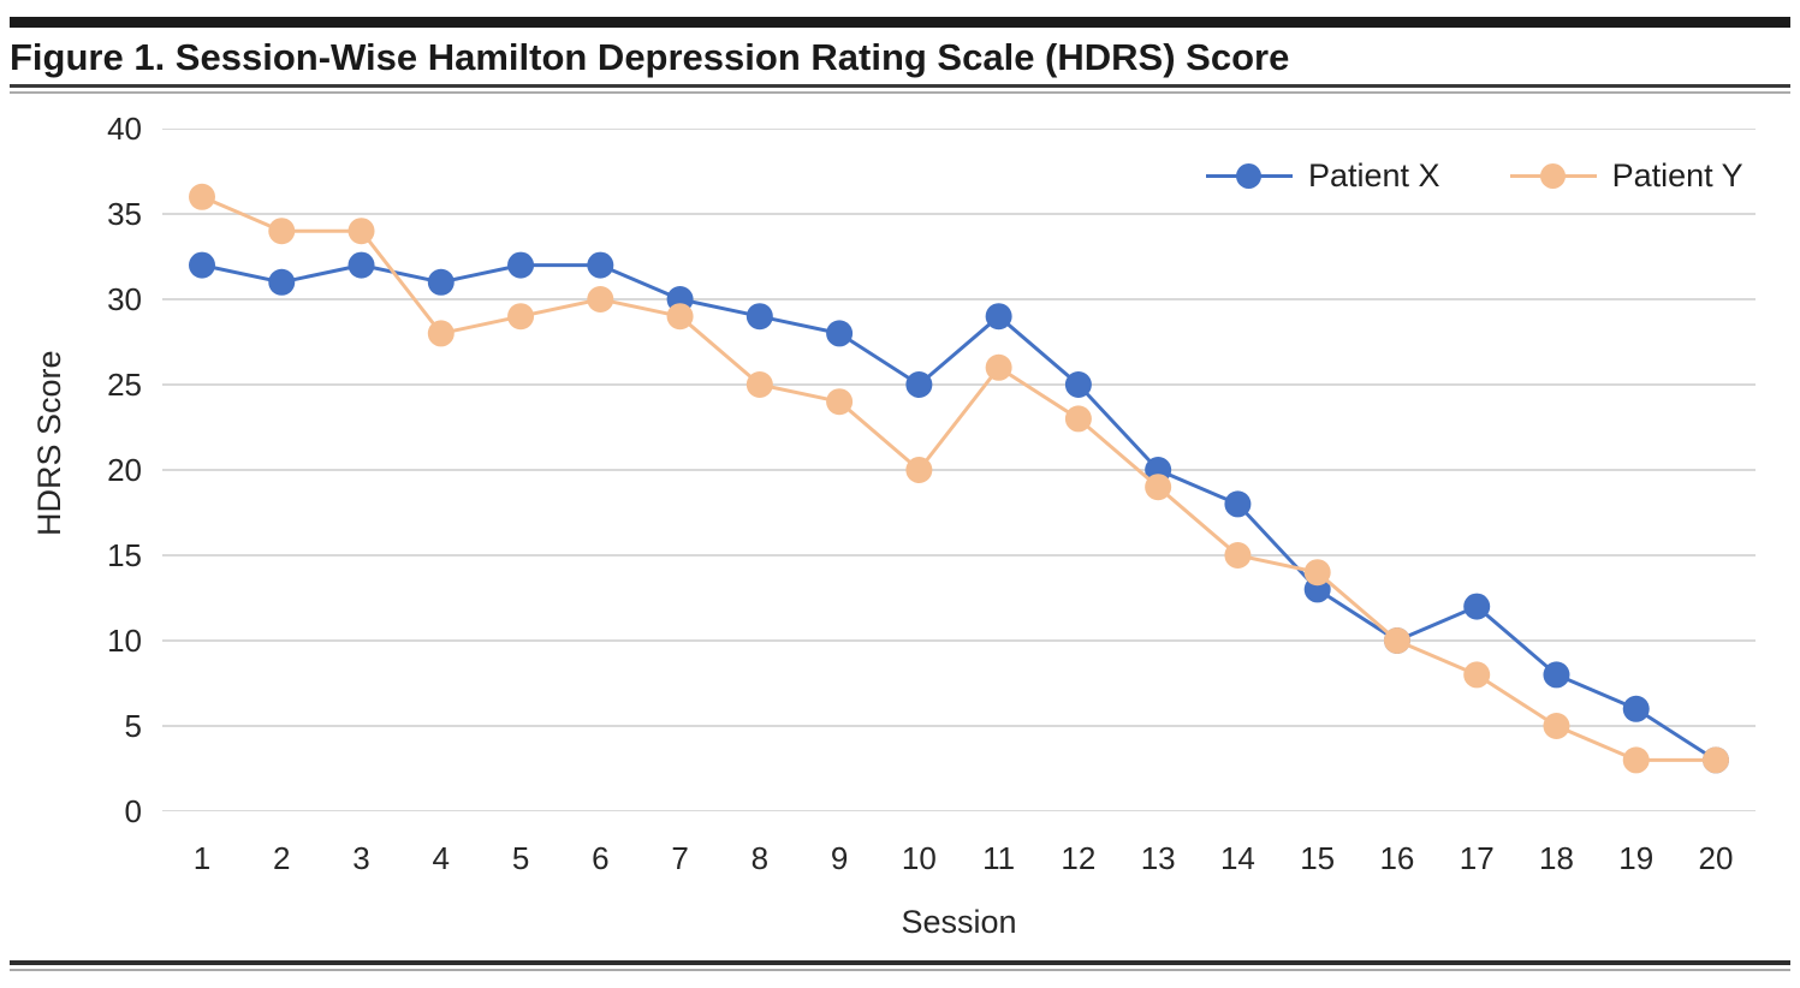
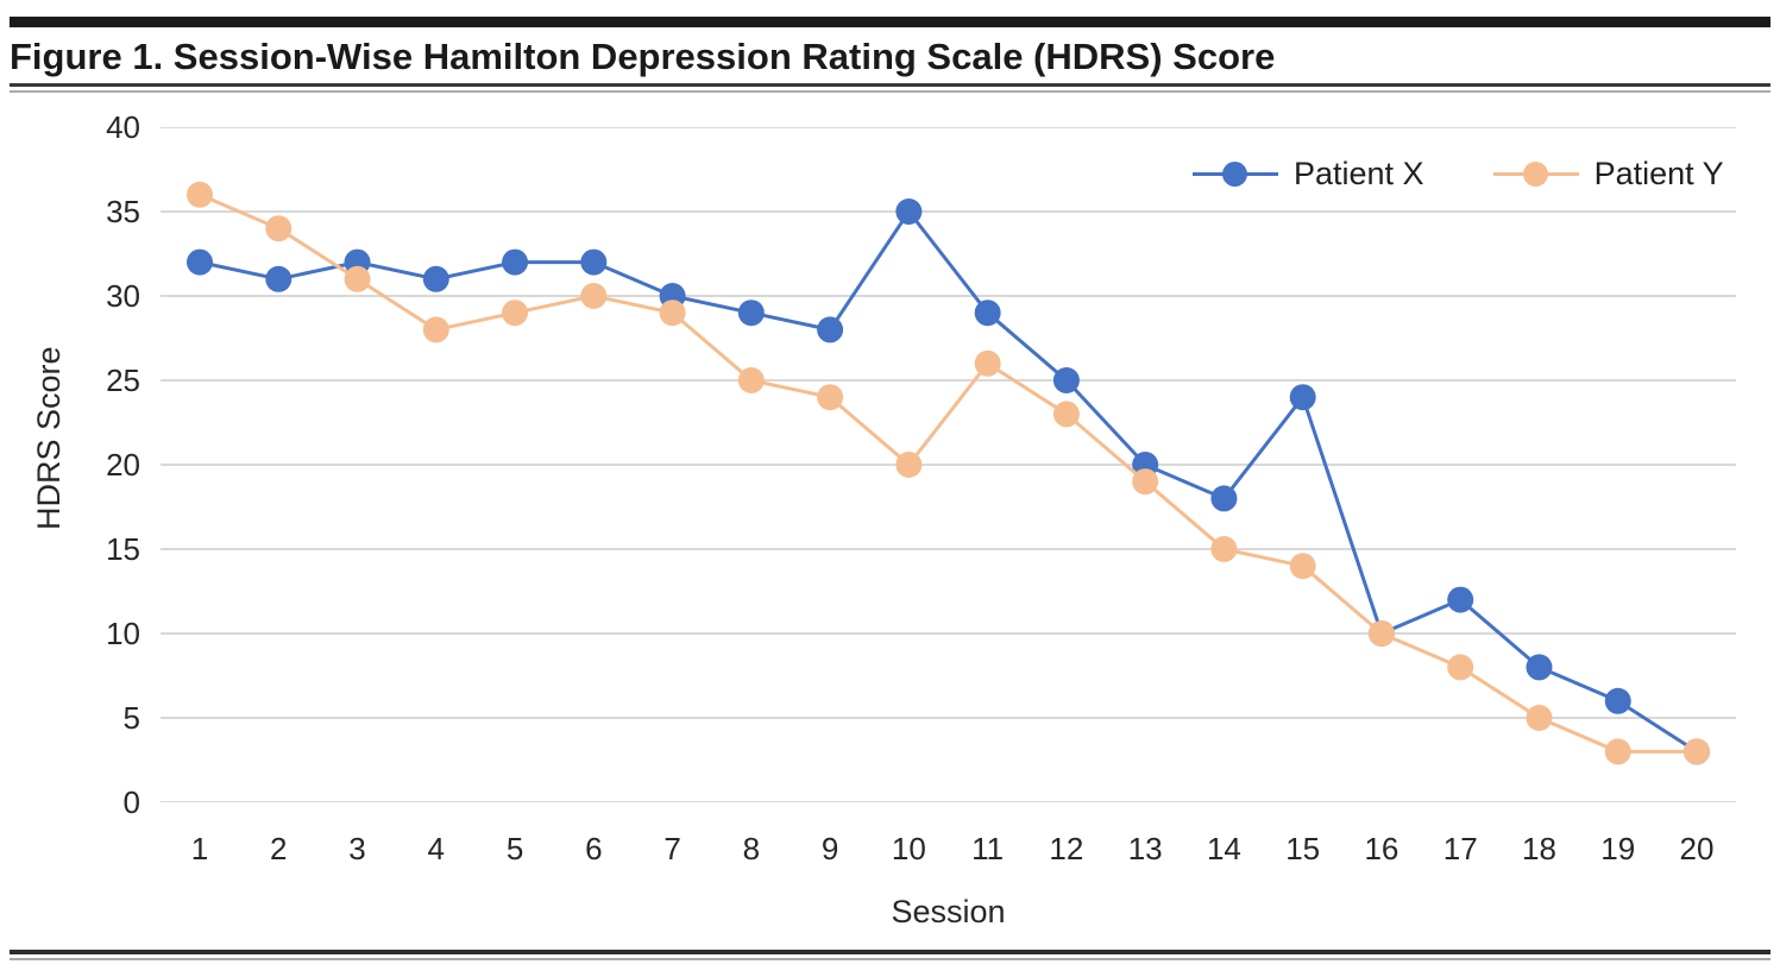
Patient Y/3: 34 -> 31
Patient X/10: 25 -> 35
Patient X/15: 13 -> 24
